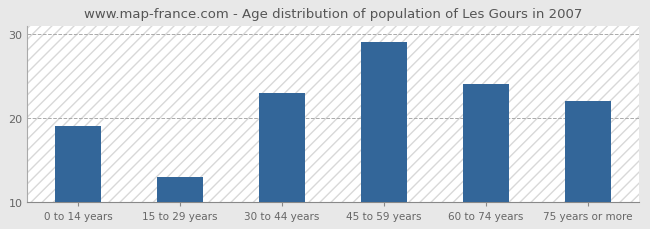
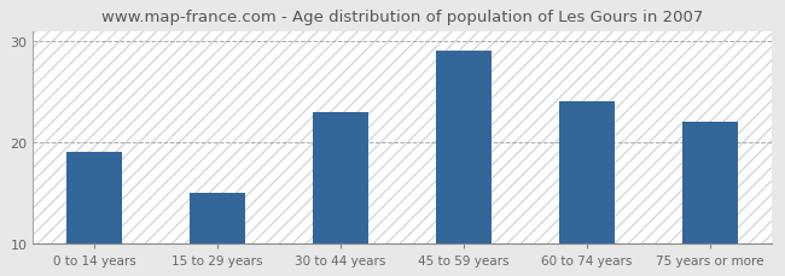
15 to 29 years: 13 -> 15
